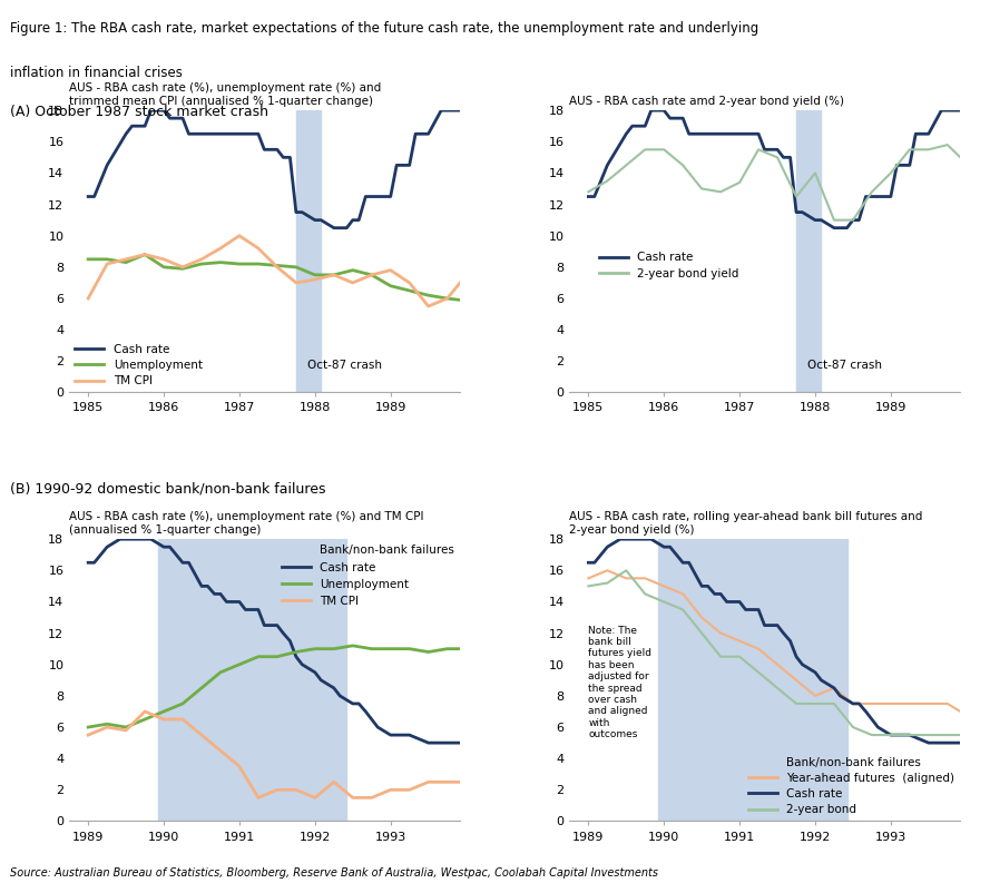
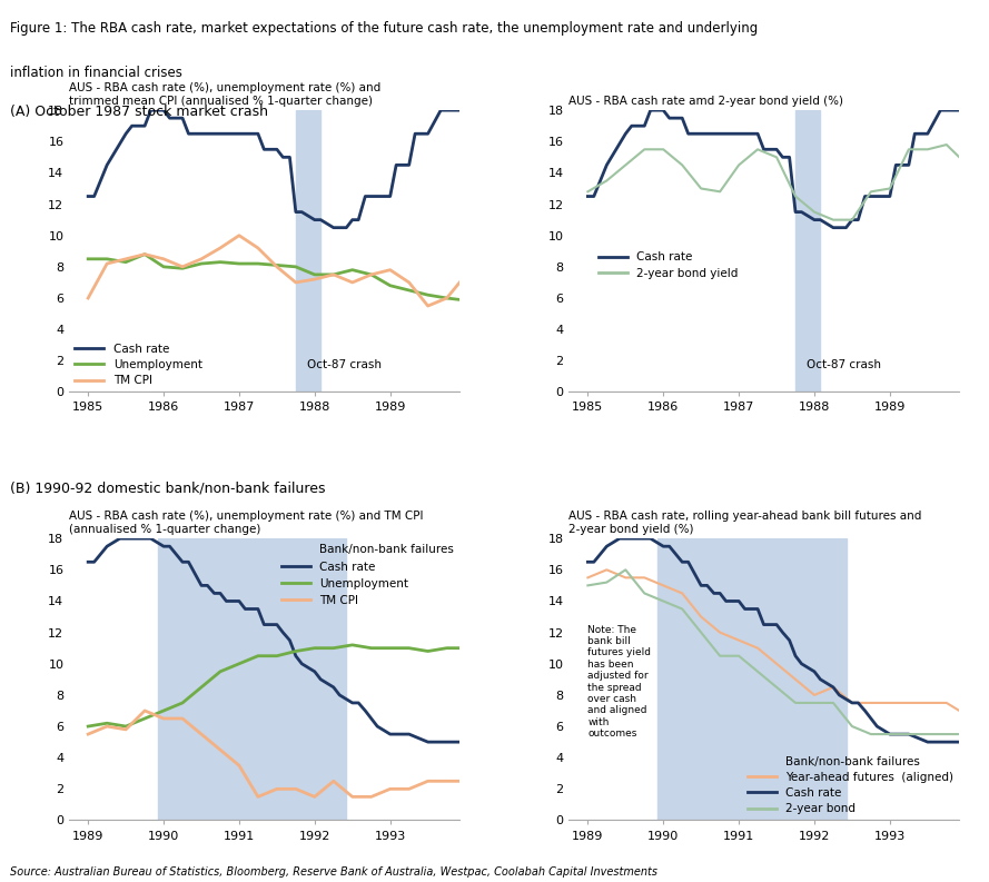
AUS - RBA cash rate amd 2-year bond yield (%)/2-year bond yield/1987: 13.4 -> 14.5
AUS - RBA cash rate amd 2-year bond yield (%)/2-year bond yield/1988: 14.0 -> 11.5
AUS - RBA cash rate amd 2-year bond yield (%)/2-year bond yield/1989: 14.0 -> 13.0
